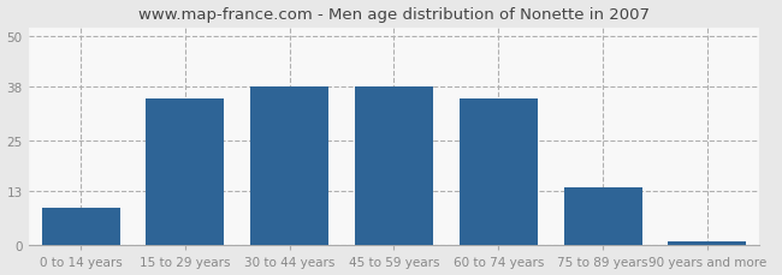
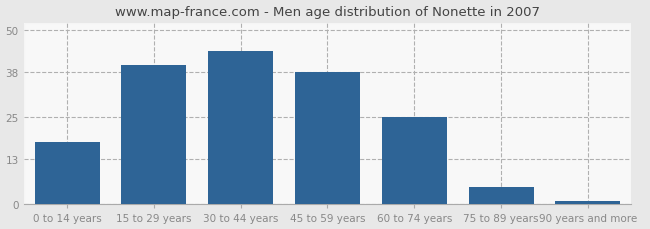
0 to 14 years: 9 -> 18
15 to 29 years: 35 -> 40
30 to 44 years: 38 -> 44
60 to 74 years: 35 -> 25
75 to 89 years: 14 -> 5
